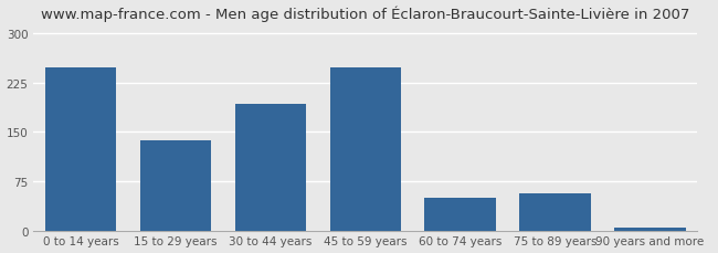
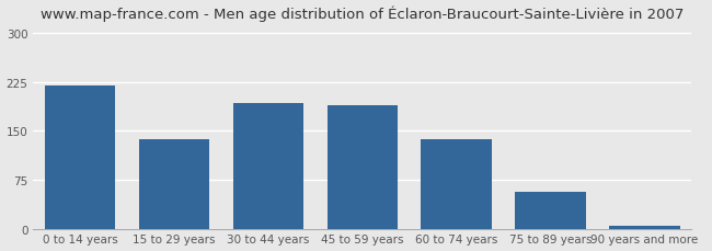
0 to 14 years: 248 -> 220
45 to 59 years: 248 -> 190
60 to 74 years: 50 -> 138
